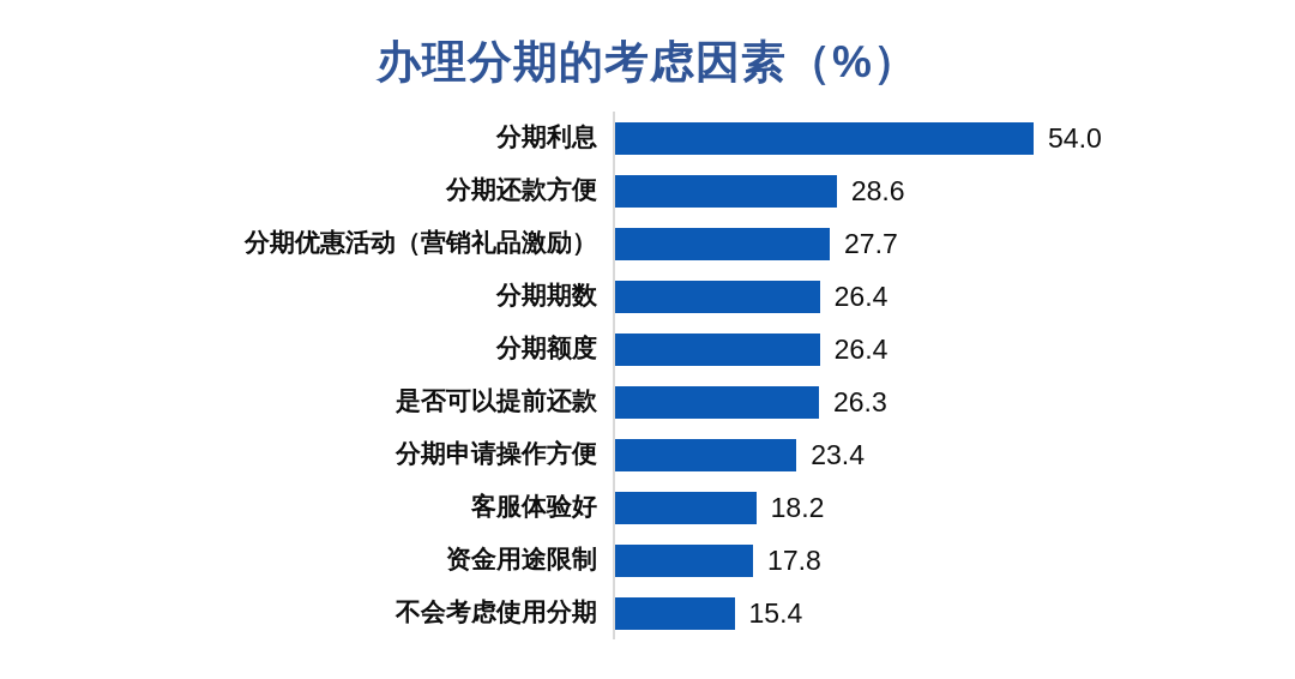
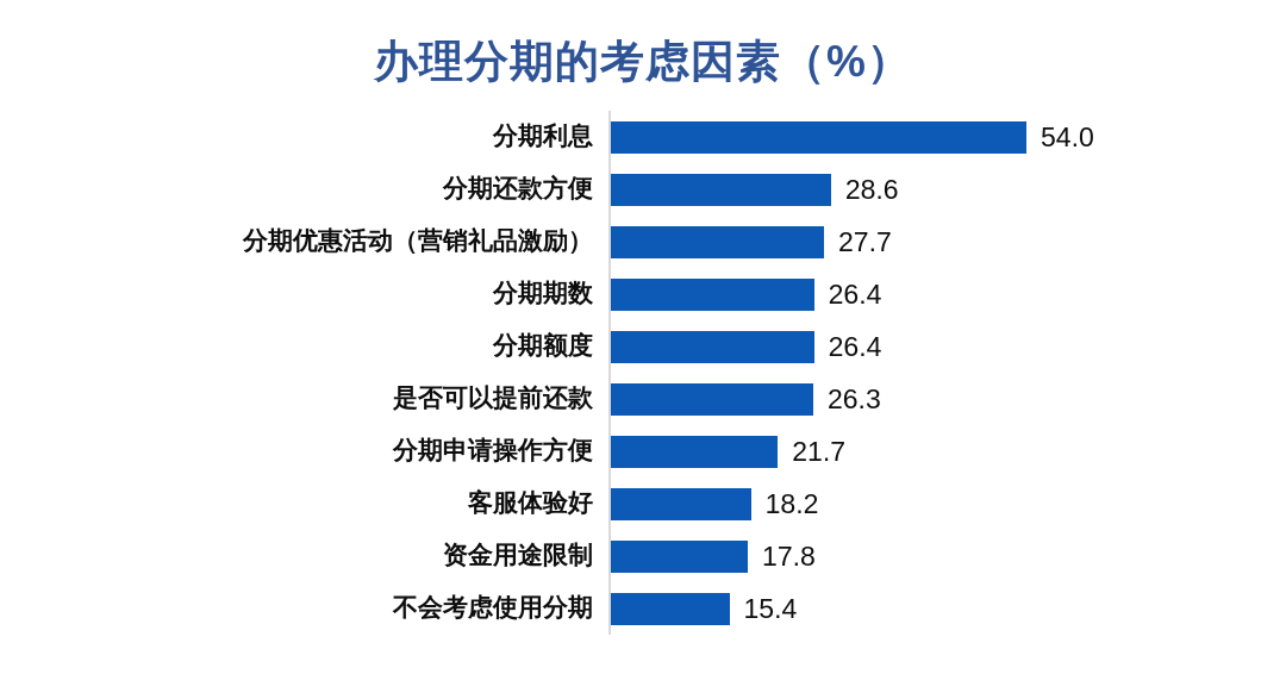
分期申请操作方便: 23.4 -> 21.7
